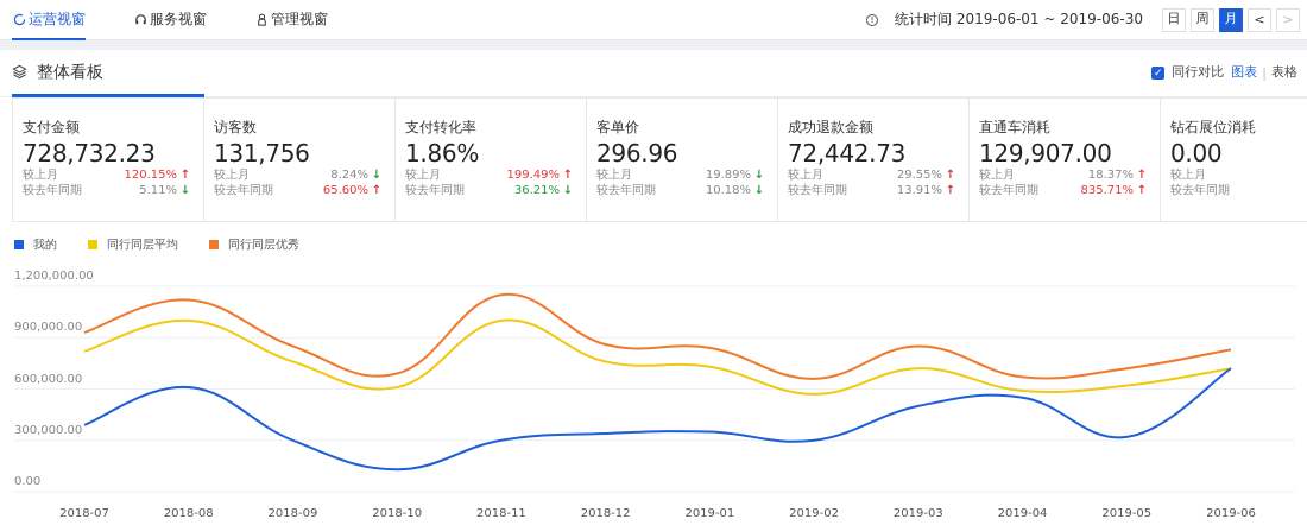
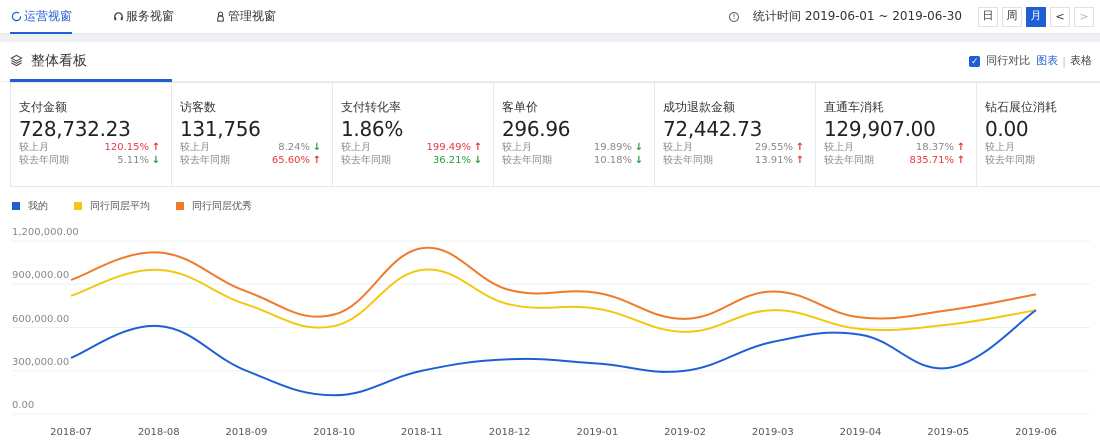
我的/2018-12: 340000 -> 380000
